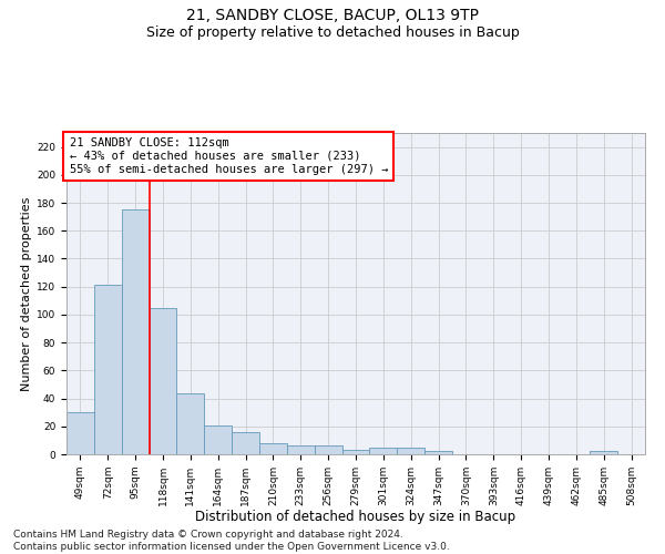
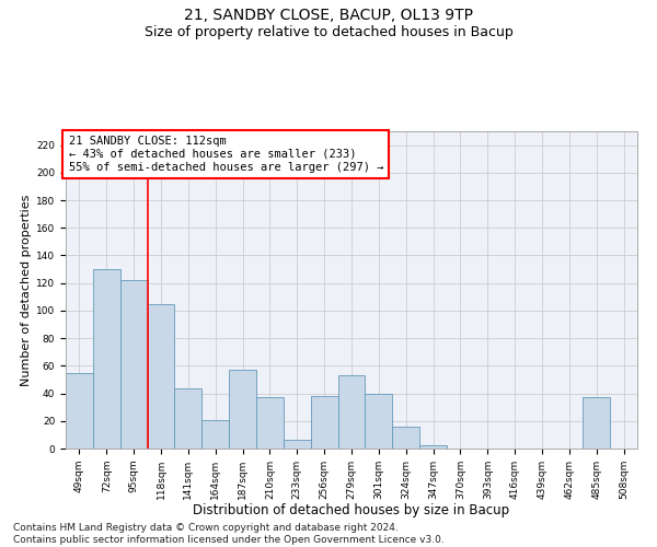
49sqm: 30 -> 55
72sqm: 121 -> 130
95sqm: 175 -> 122
187sqm: 16 -> 57
210sqm: 8 -> 37
256sqm: 6 -> 38
279sqm: 3 -> 53
301sqm: 5 -> 40
324sqm: 5 -> 16
485sqm: 2 -> 37
